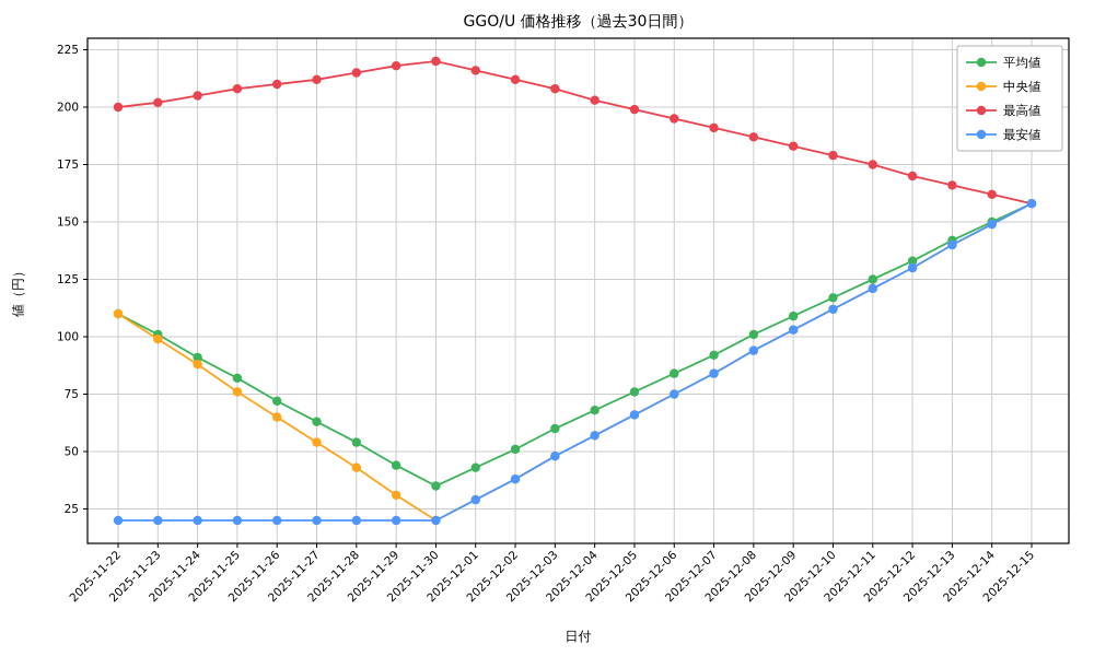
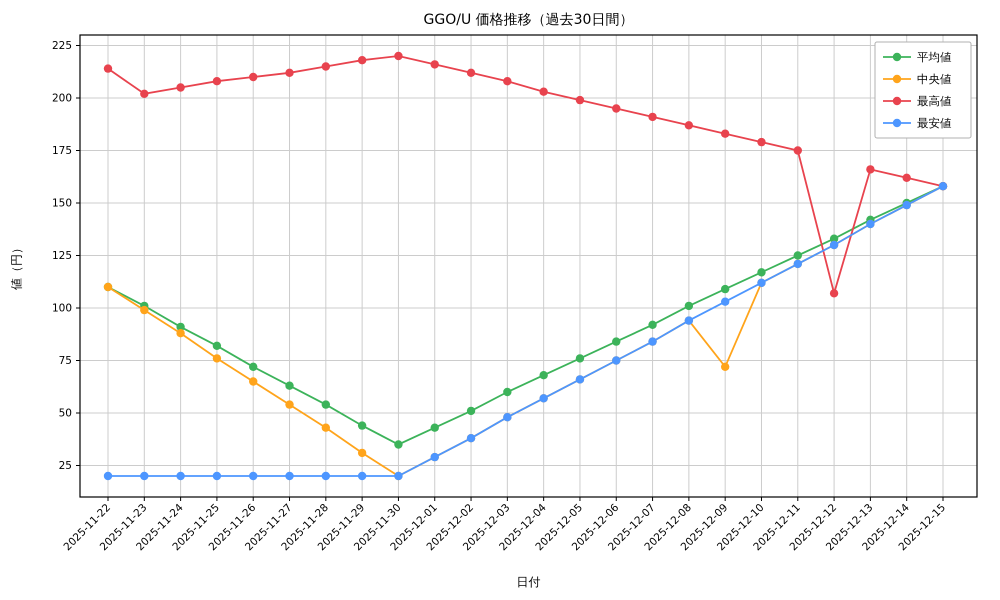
最高値/2025-11-22: 200 -> 214
中央値/2025-12-09: 103 -> 72
最高値/2025-12-12: 170 -> 107
